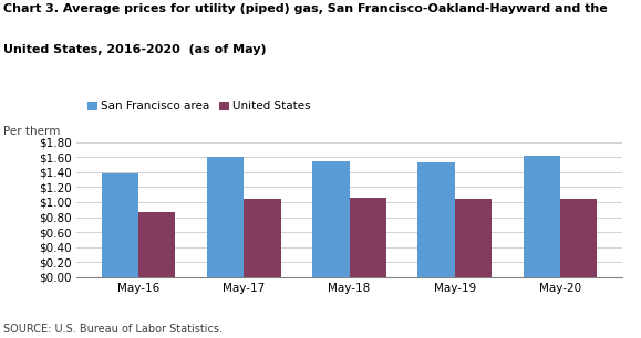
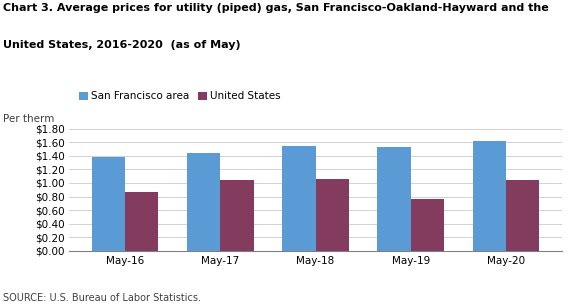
San Francisco area/May-17: $1.61 -> $1.44
United States/May-19: $1.04 -> $0.76
